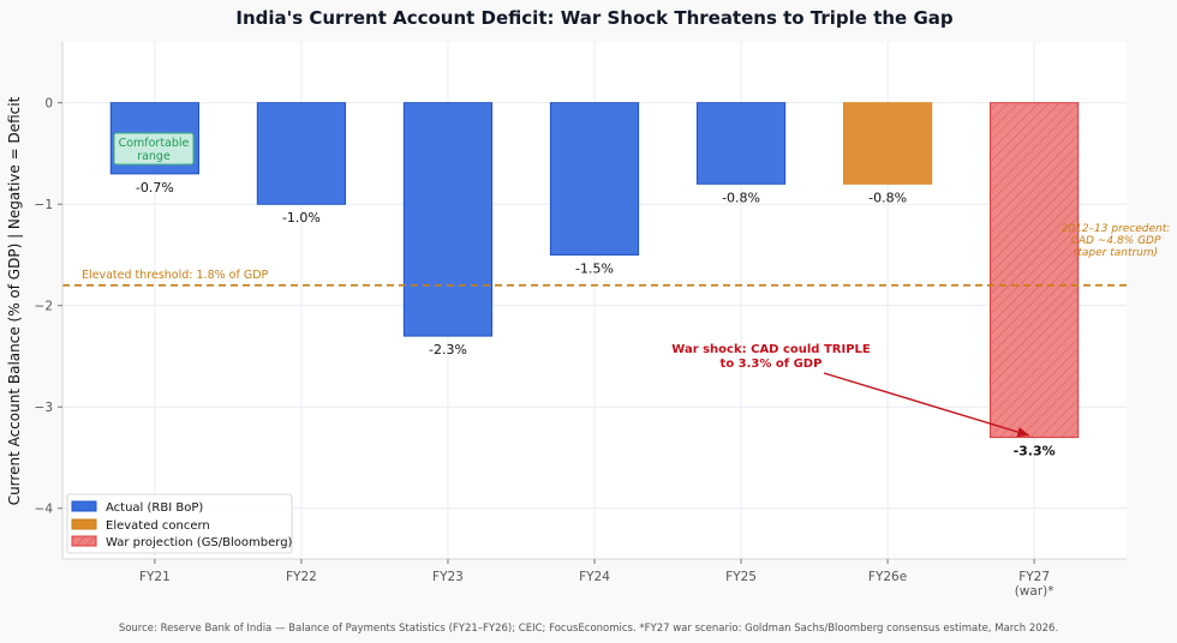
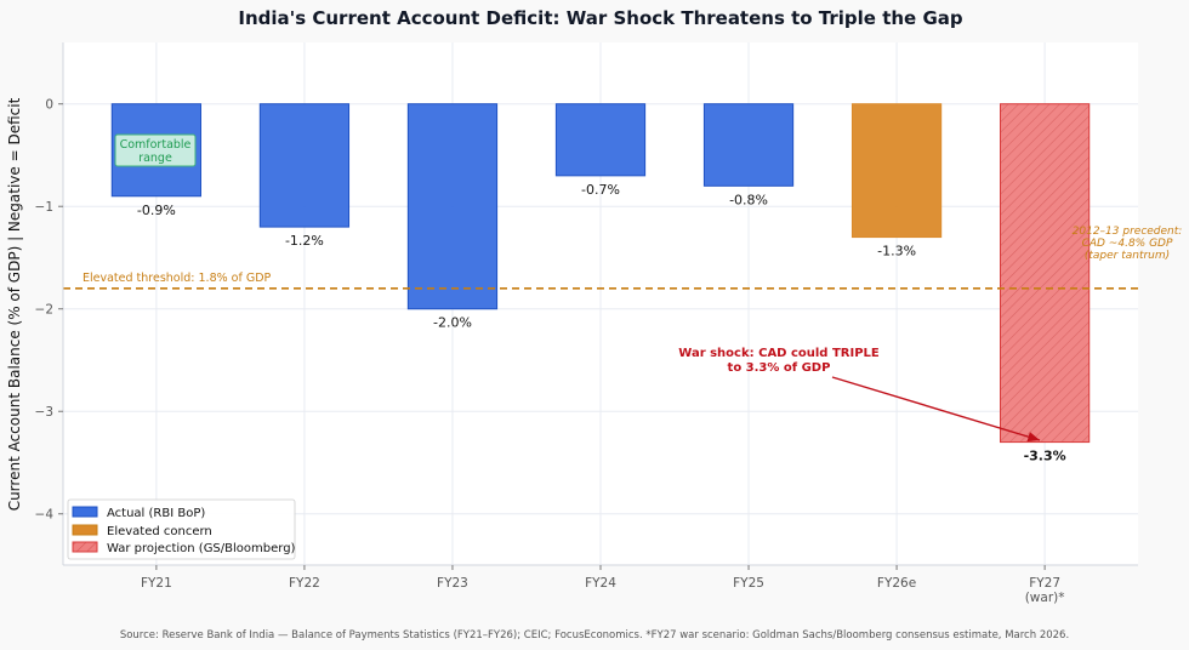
FY21: -0.7% -> -0.9%
FY22: -1.0% -> -1.2%
FY23: -2.3% -> -2.0%
FY24: -1.5% -> -0.7%
FY26e: -0.8% -> -1.3%
